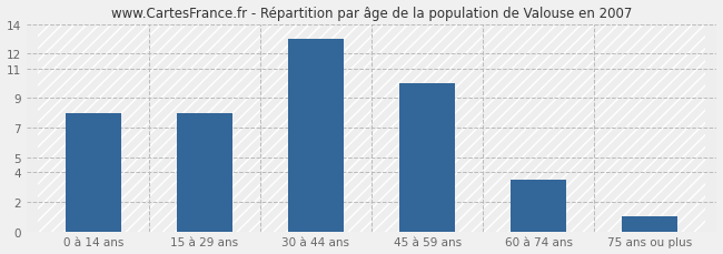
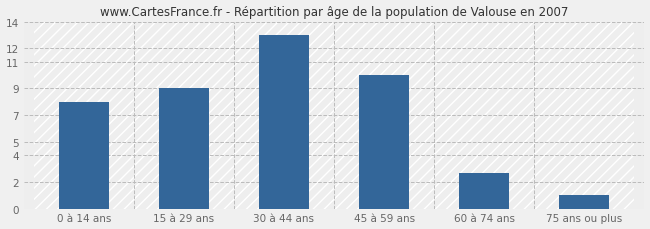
15 à 29 ans: 8.0 -> 9.0
60 à 74 ans: 3.5 -> 2.7
